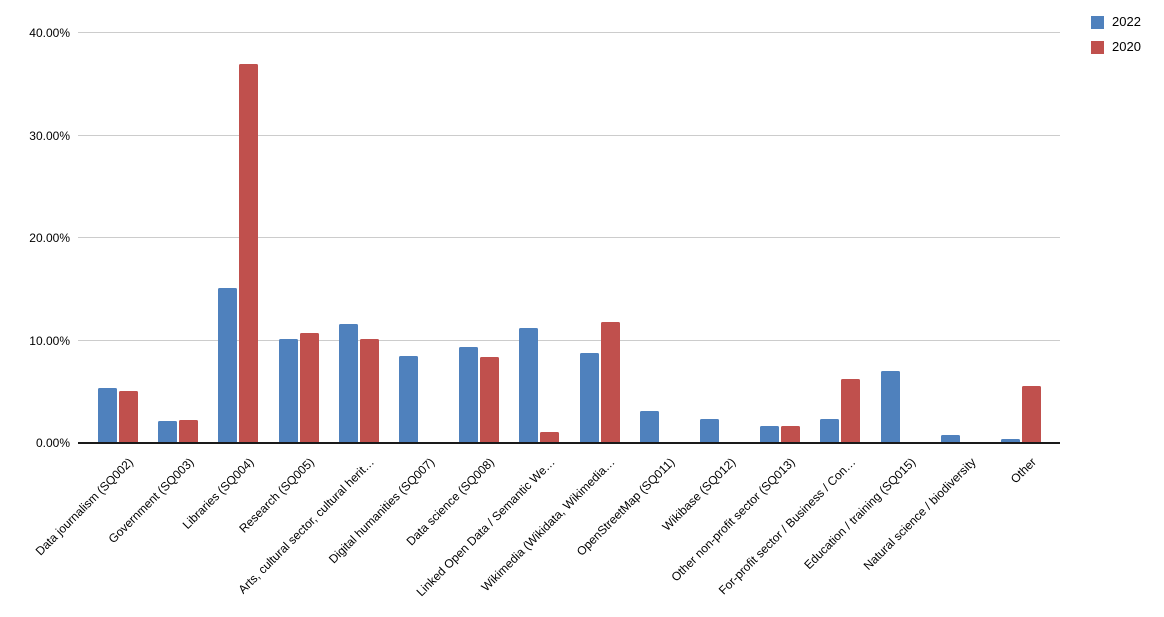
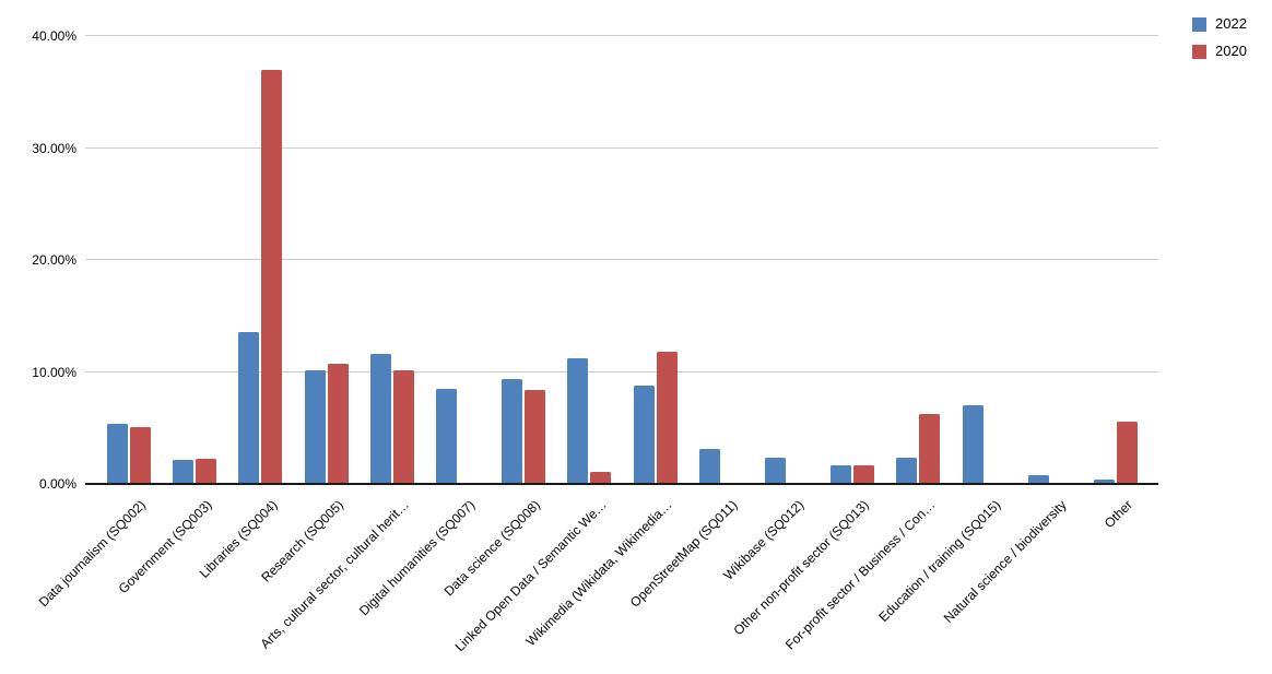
2022/Libraries (SQ004): 15.1% -> 13.6%
